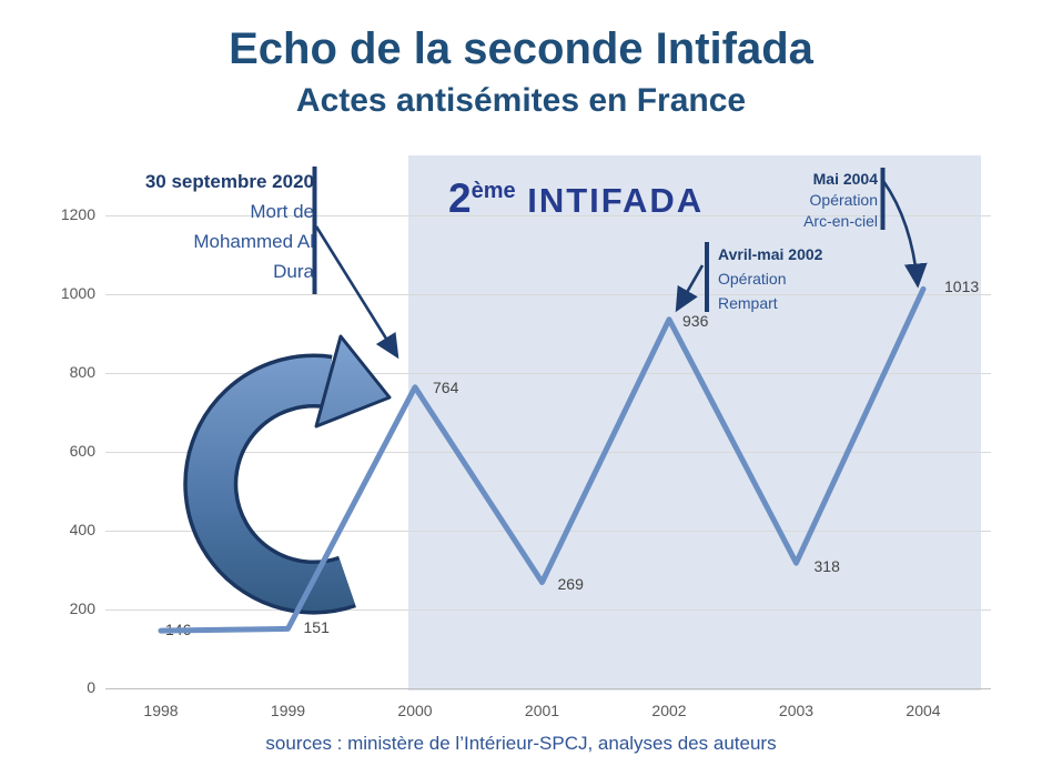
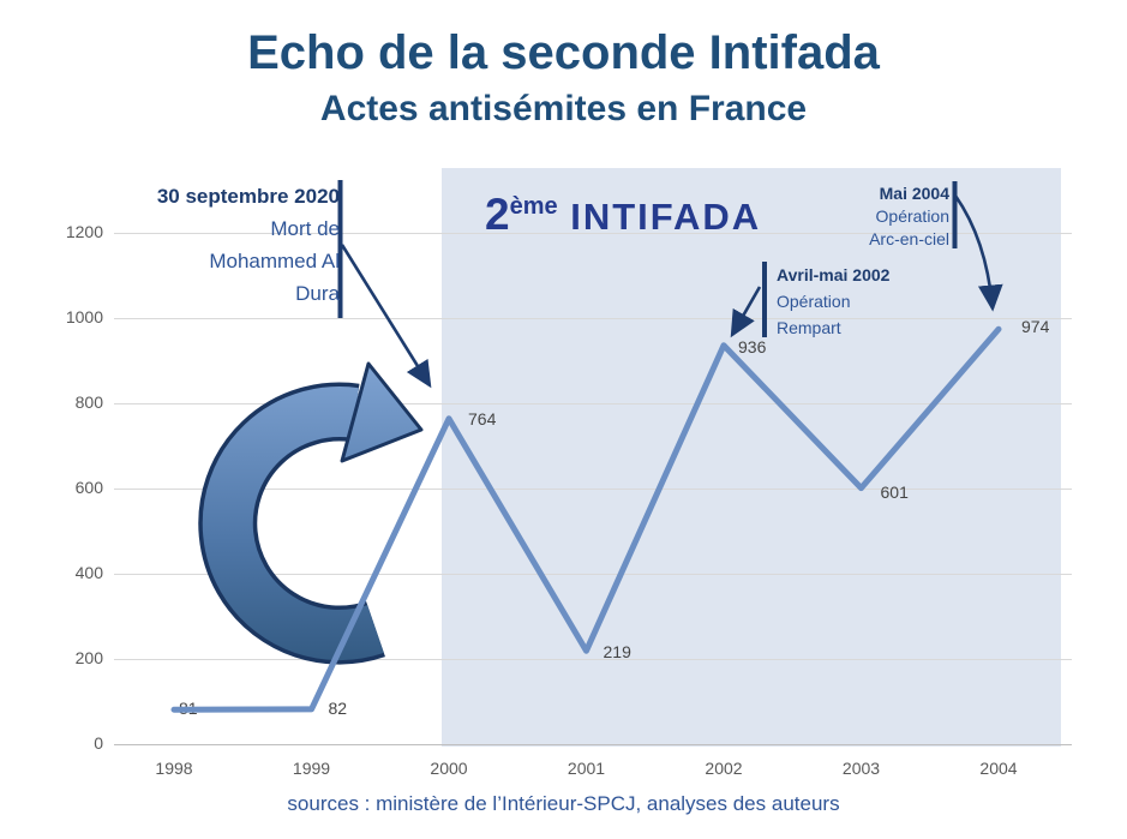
1998: 146 -> 81
1999: 151 -> 82
2001: 269 -> 219
2003: 318 -> 601
2004: 1013 -> 974
